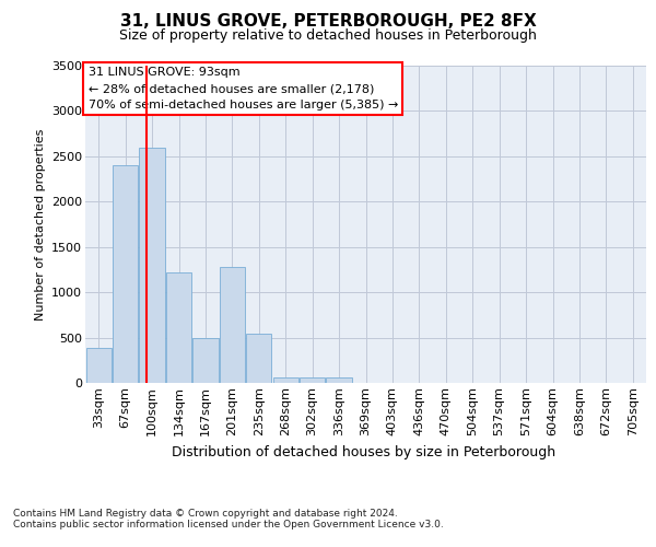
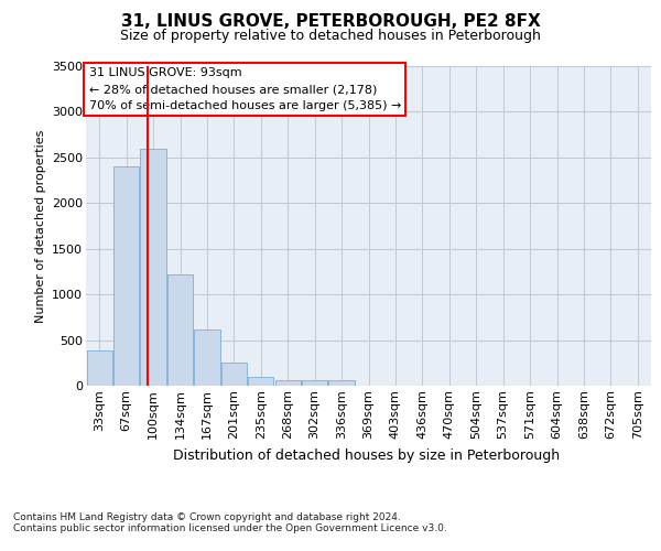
167sqm: 500 -> 620
201sqm: 1280 -> 250
235sqm: 540 -> 100
